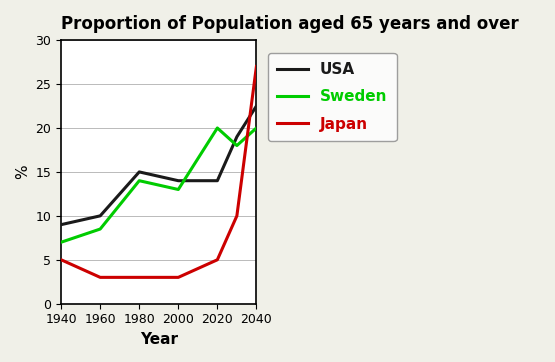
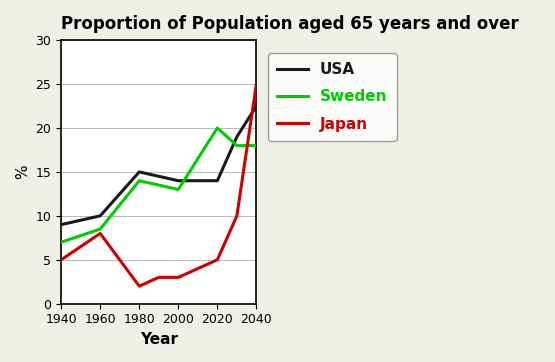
Japan/1960: 3 -> 8
Japan/1980: 3 -> 2
Sweden/2040: 20.0 -> 18.0
Japan/2040: 27 -> 25
